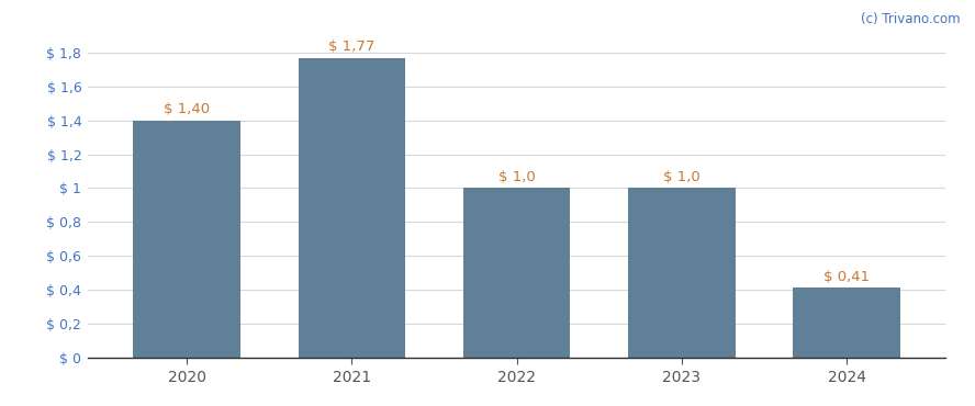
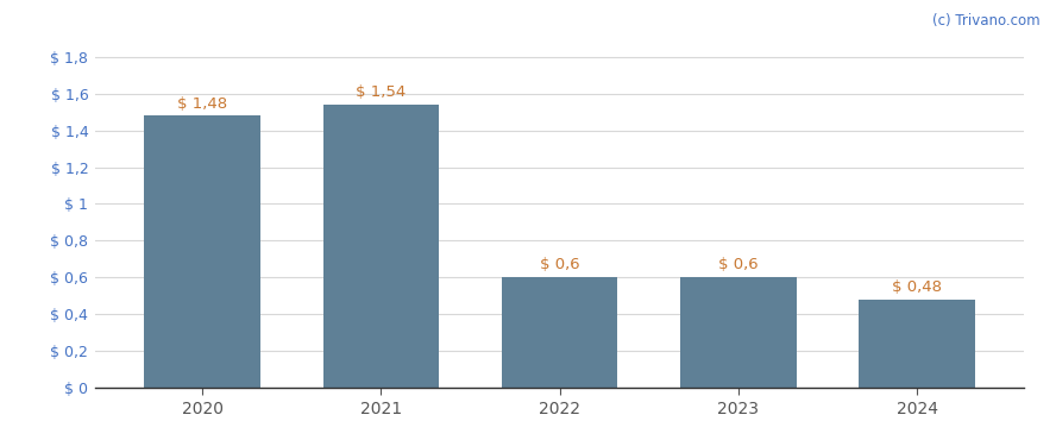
2020: 1,40 -> 1,48
2021: 1,77 -> 1,54
2022: 1,0 -> 0,6
2023: 1,0 -> 0,6
2024: 0,41 -> 0,48
